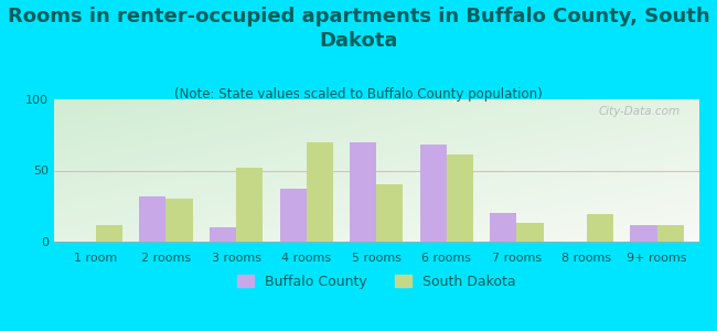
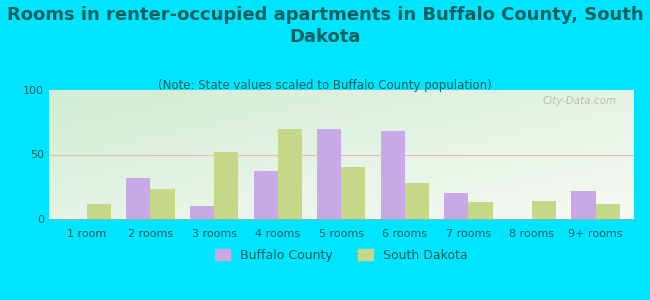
South Dakota/2 rooms: 30 -> 23
South Dakota/6 rooms: 61 -> 28
South Dakota/8 rooms: 19 -> 14
Buffalo County/9+ rooms: 12 -> 22
